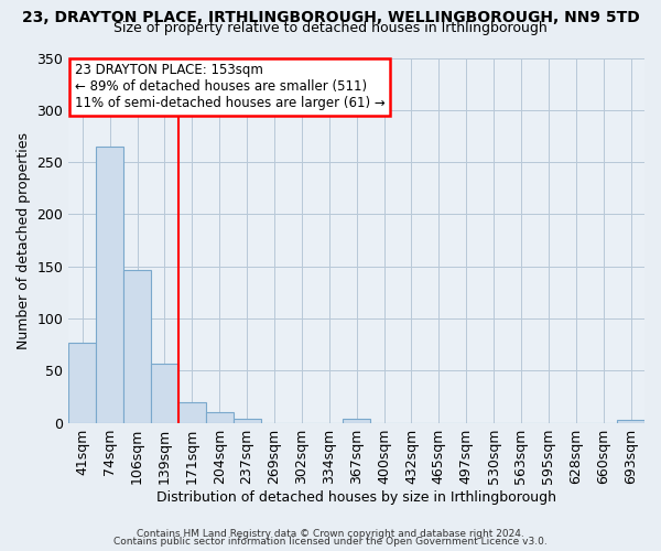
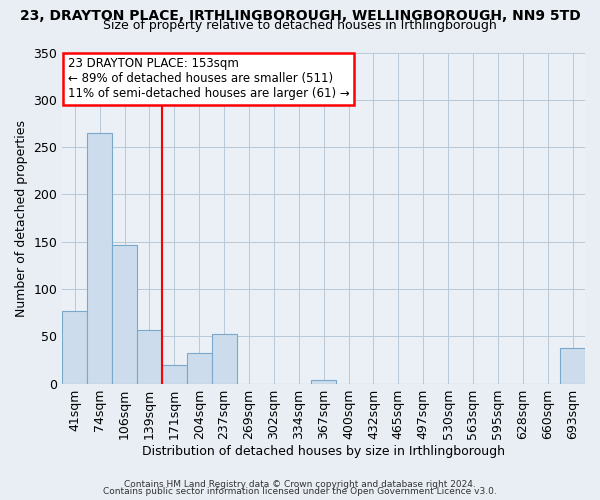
204sqm: 10 -> 32
237sqm: 4 -> 52
693sqm: 3 -> 38
